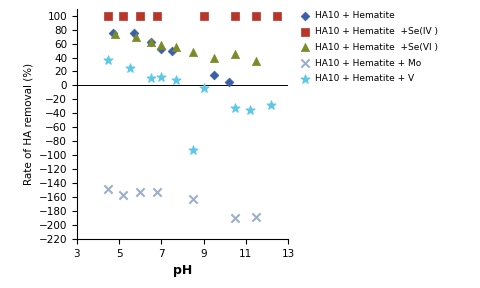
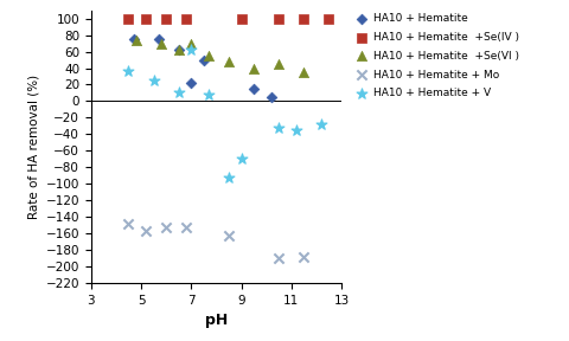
HA10 + Hematite/7: 52 -> 22
HA10 + Hematite +Se(VI )/7: 58 -> 70
HA10 + Hematite + V/7: 12 -> 62
HA10 + Hematite + V/9: -3 -> -70
